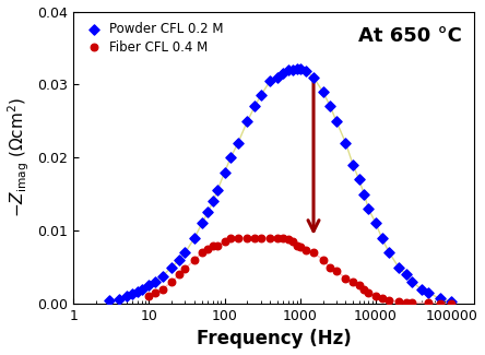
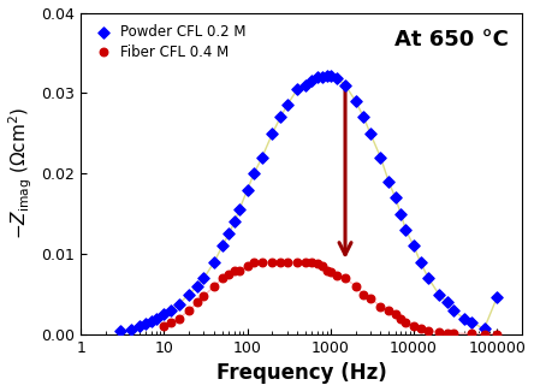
Powder CFL 0.2 M/100000: 0.0003 -> 0.0046
